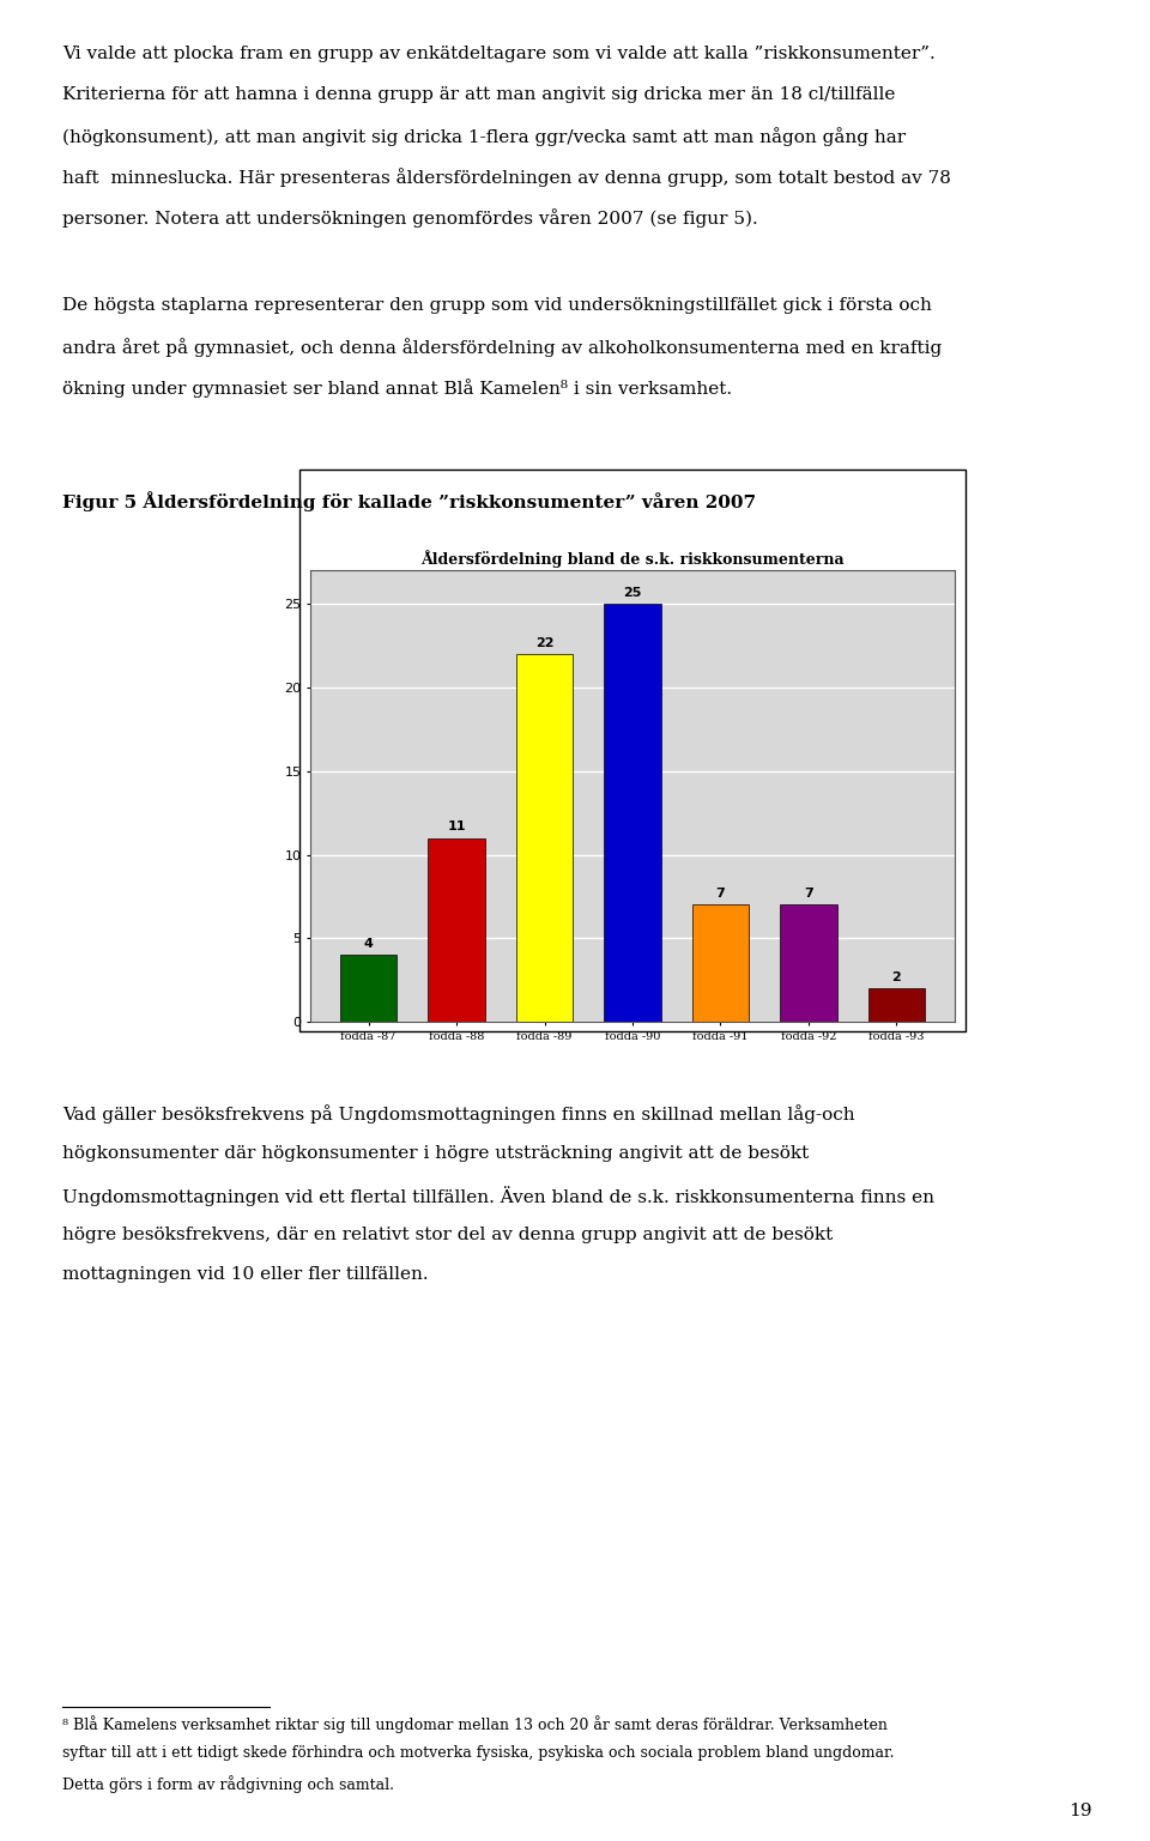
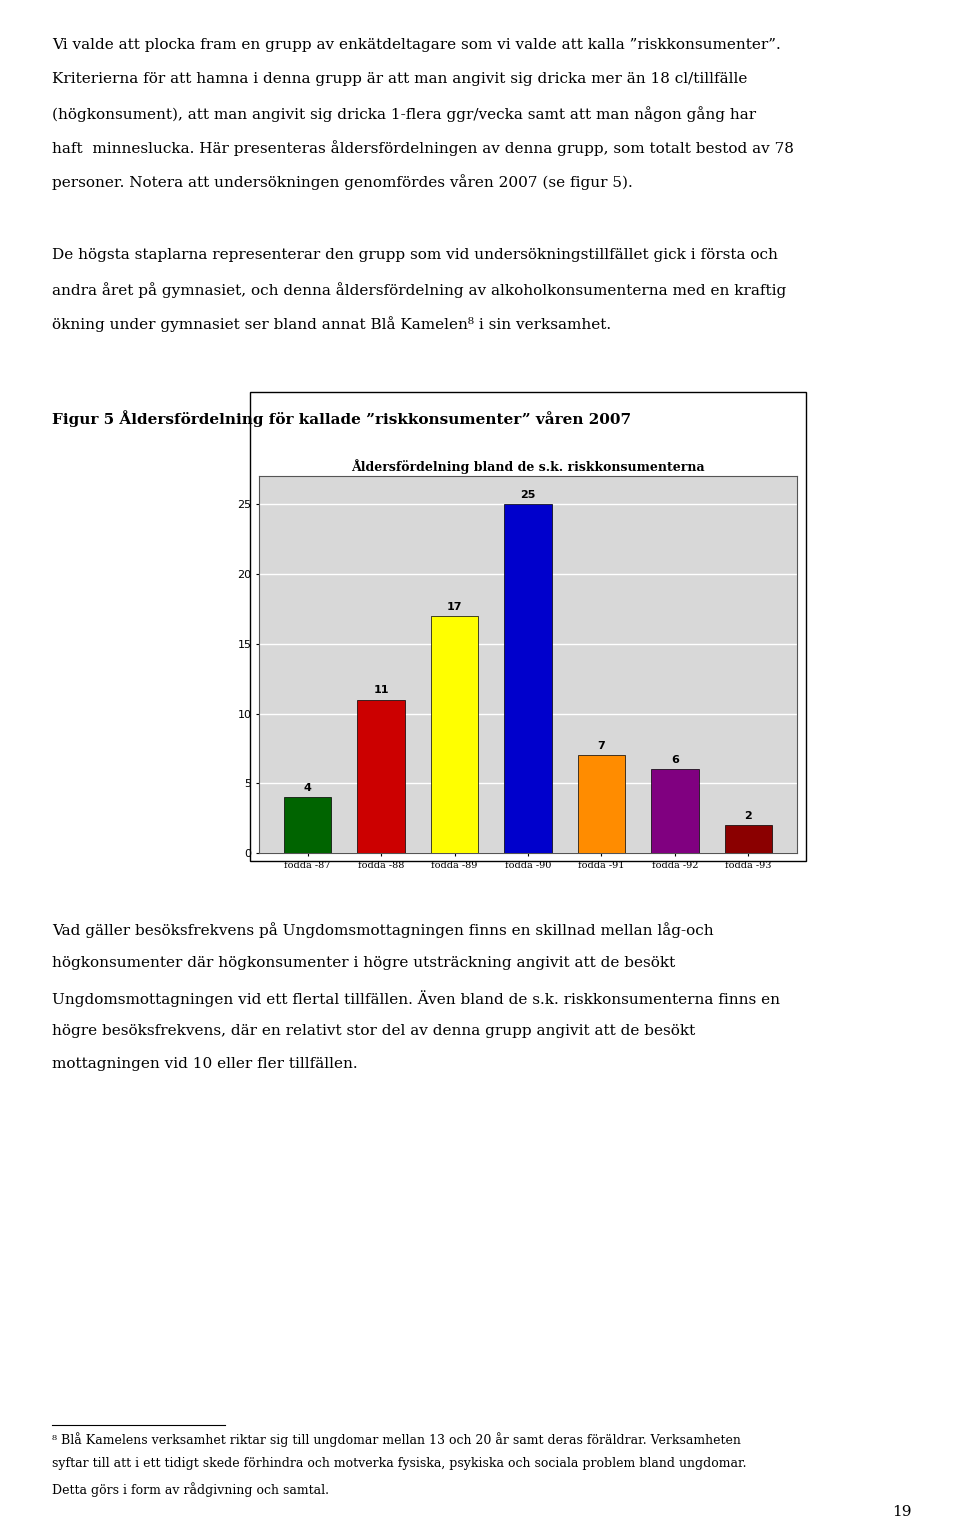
födda -89: 22 -> 17
födda -92: 7 -> 6
